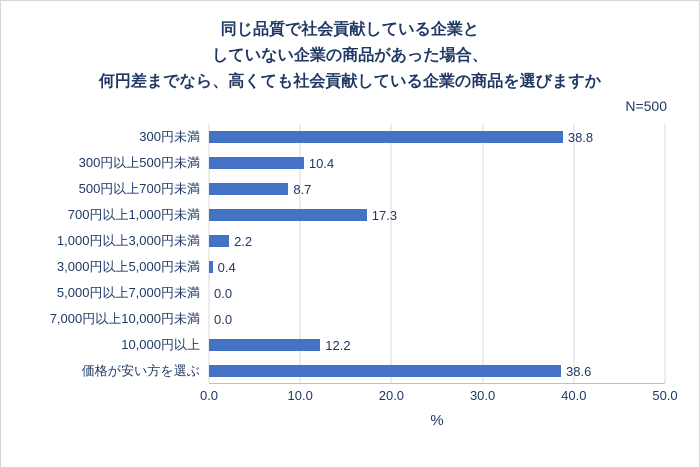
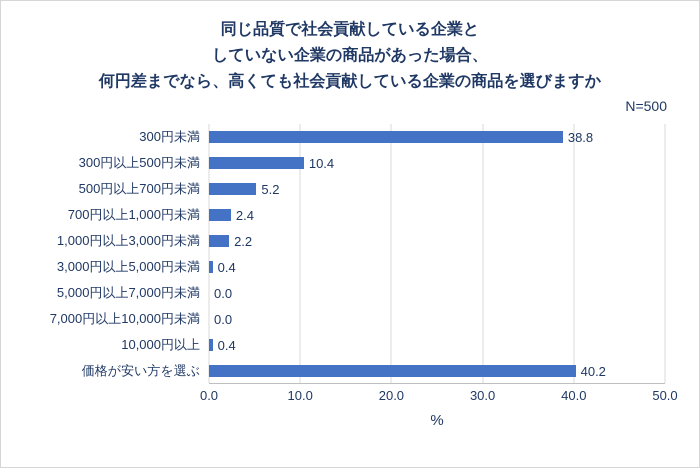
500円以上700円未満: 8.7 -> 5.2
700円以上1,000円未満: 17.3 -> 2.4
10,000円以上: 12.2 -> 0.4
価格が安い方を選ぶ: 38.6 -> 40.2
